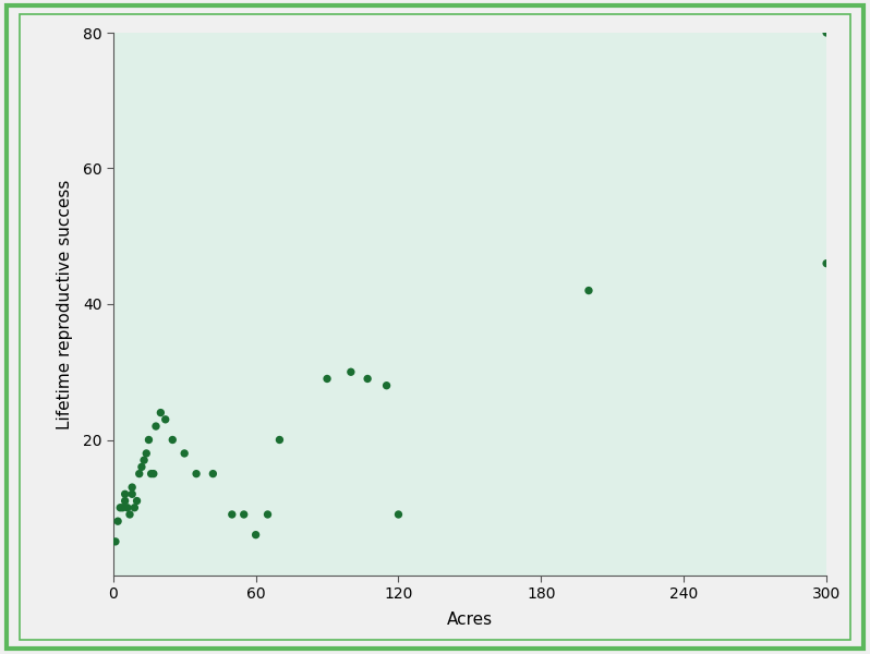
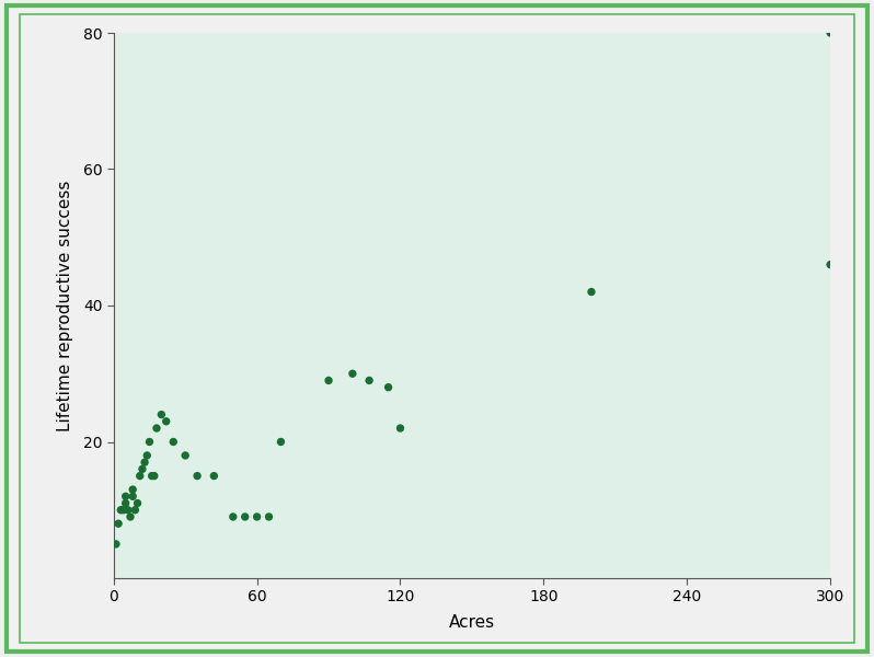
60: 6 -> 9
120: 9 -> 22
